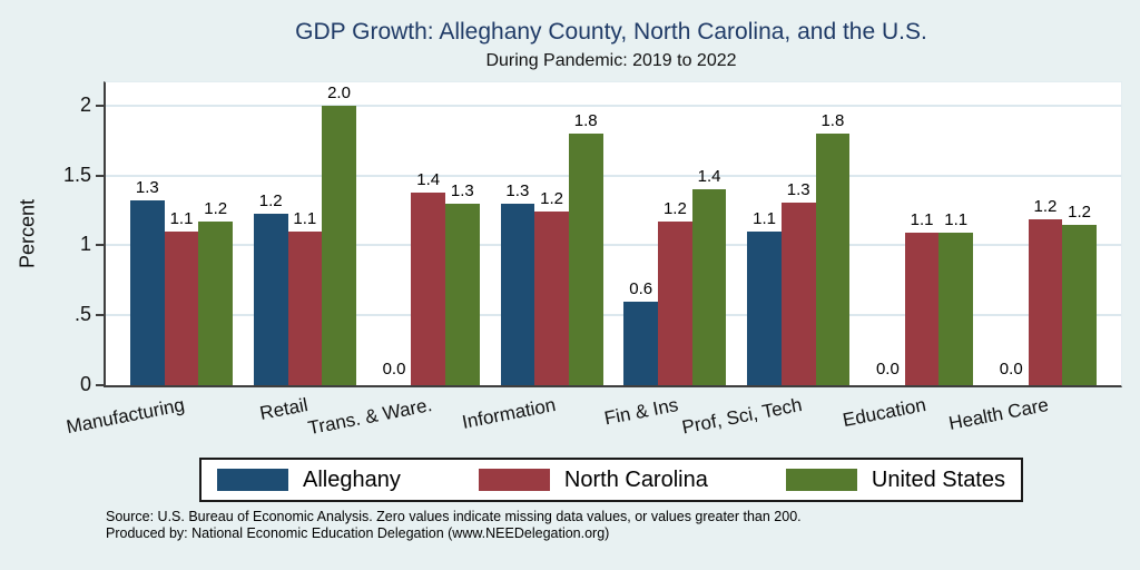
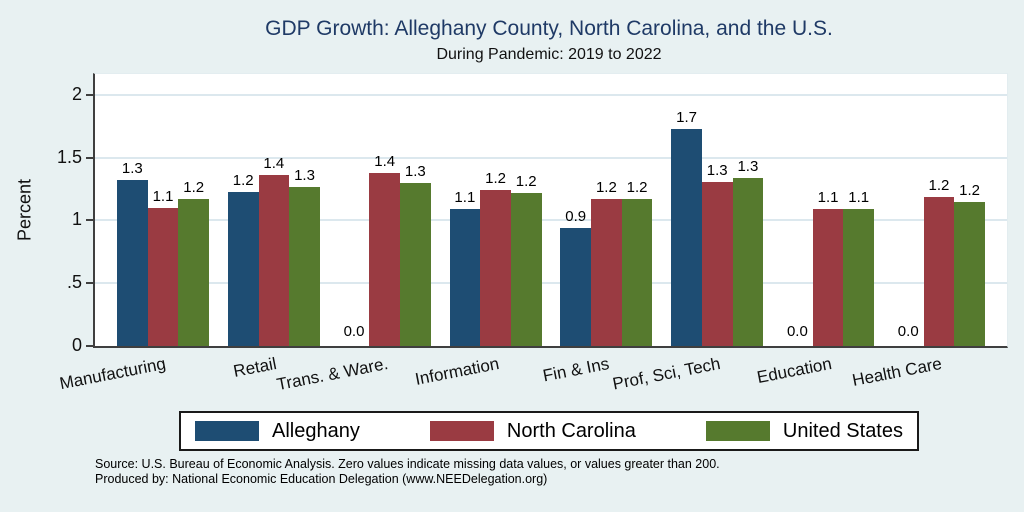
North Carolina/Retail: 1.1 -> 1.4
United States/Retail: 2.0 -> 1.3
Alleghany/Information: 1.3 -> 1.1
United States/Information: 1.8 -> 1.2
Alleghany/Fin & Ins: 0.6 -> 0.9
United States/Fin & Ins: 1.4 -> 1.2
Alleghany/Prof, Sci, Tech: 1.1 -> 1.7
United States/Prof, Sci, Tech: 1.8 -> 1.3
